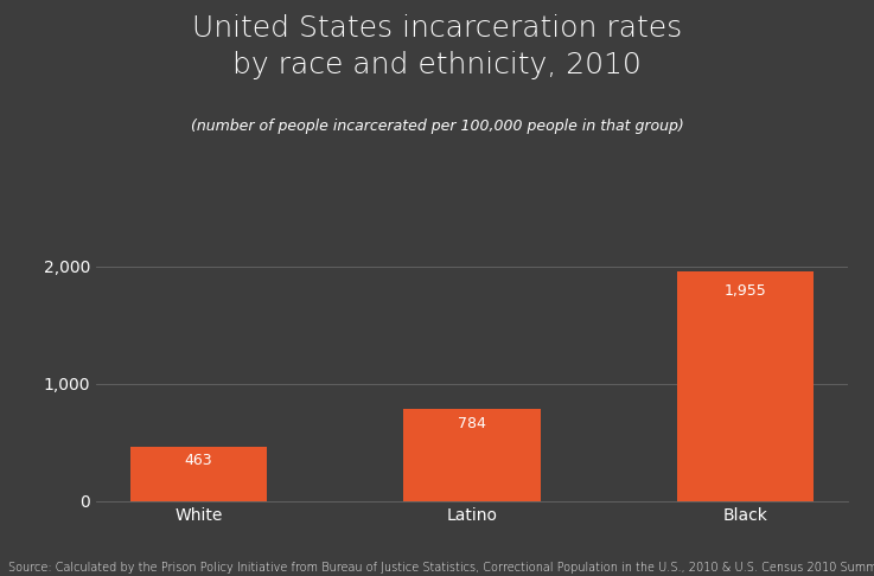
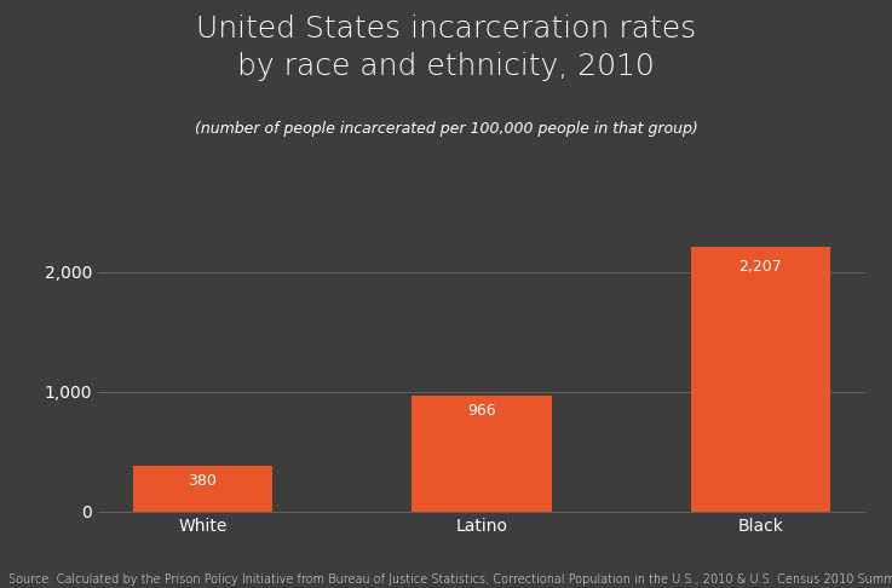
White: 463 -> 380
Latino: 784 -> 966
Black: 1,955 -> 2,207
